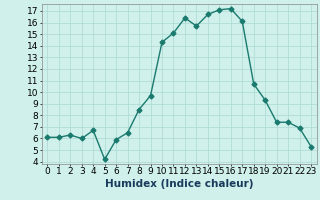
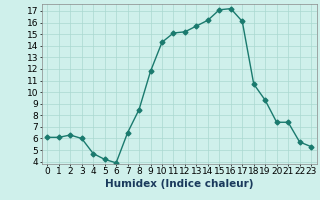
4: 6.7 -> 4.7
6: 5.9 -> 3.9
9: 9.7 -> 11.8
12: 16.4 -> 15.2
14: 16.7 -> 16.2
22: 6.9 -> 5.7
